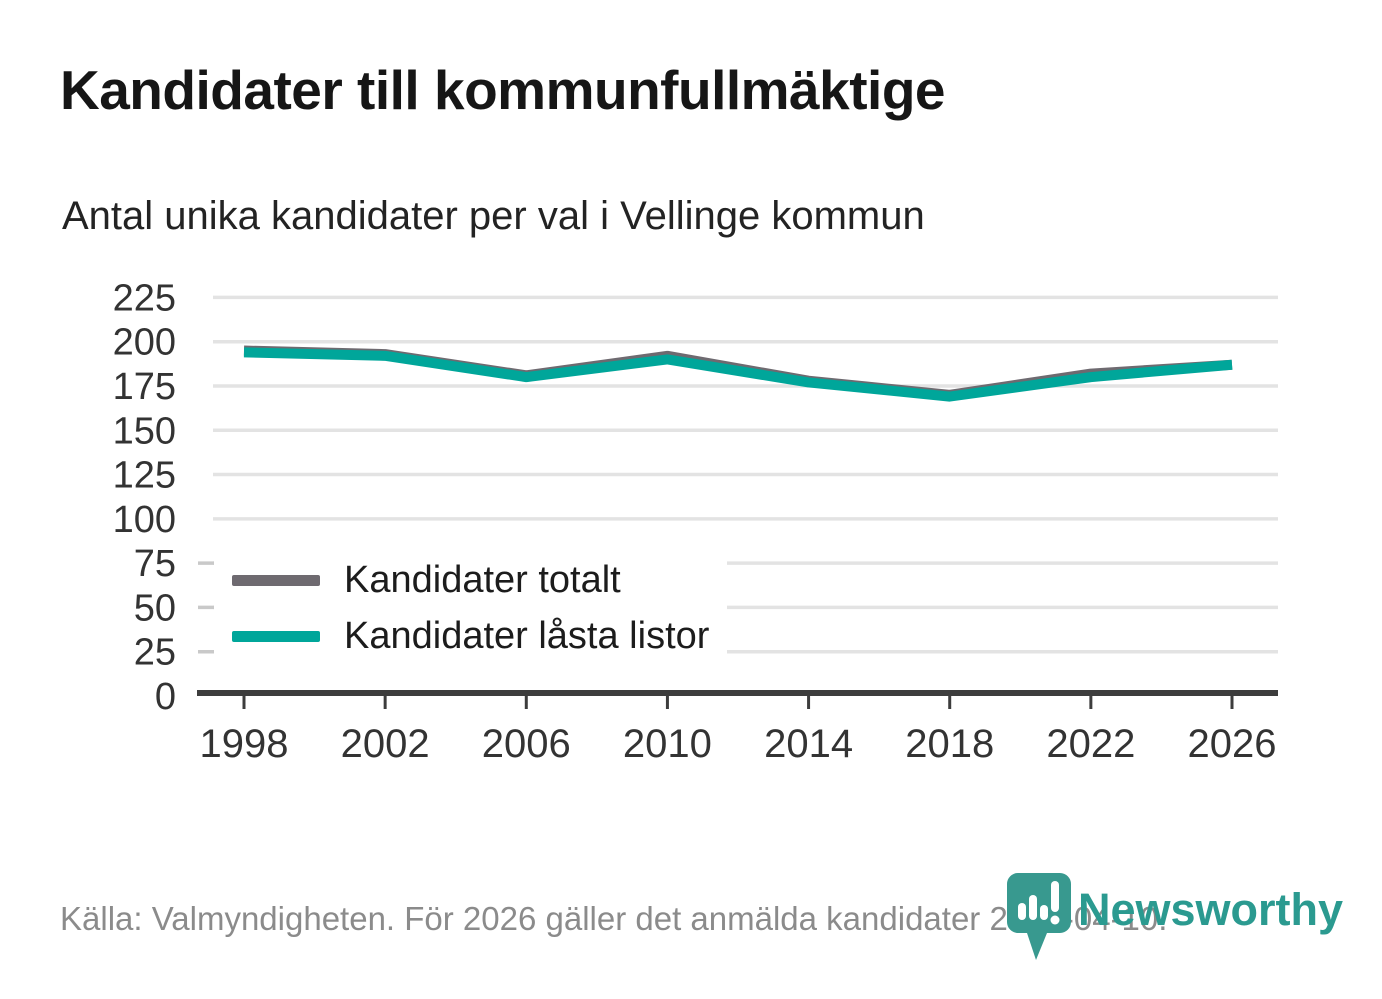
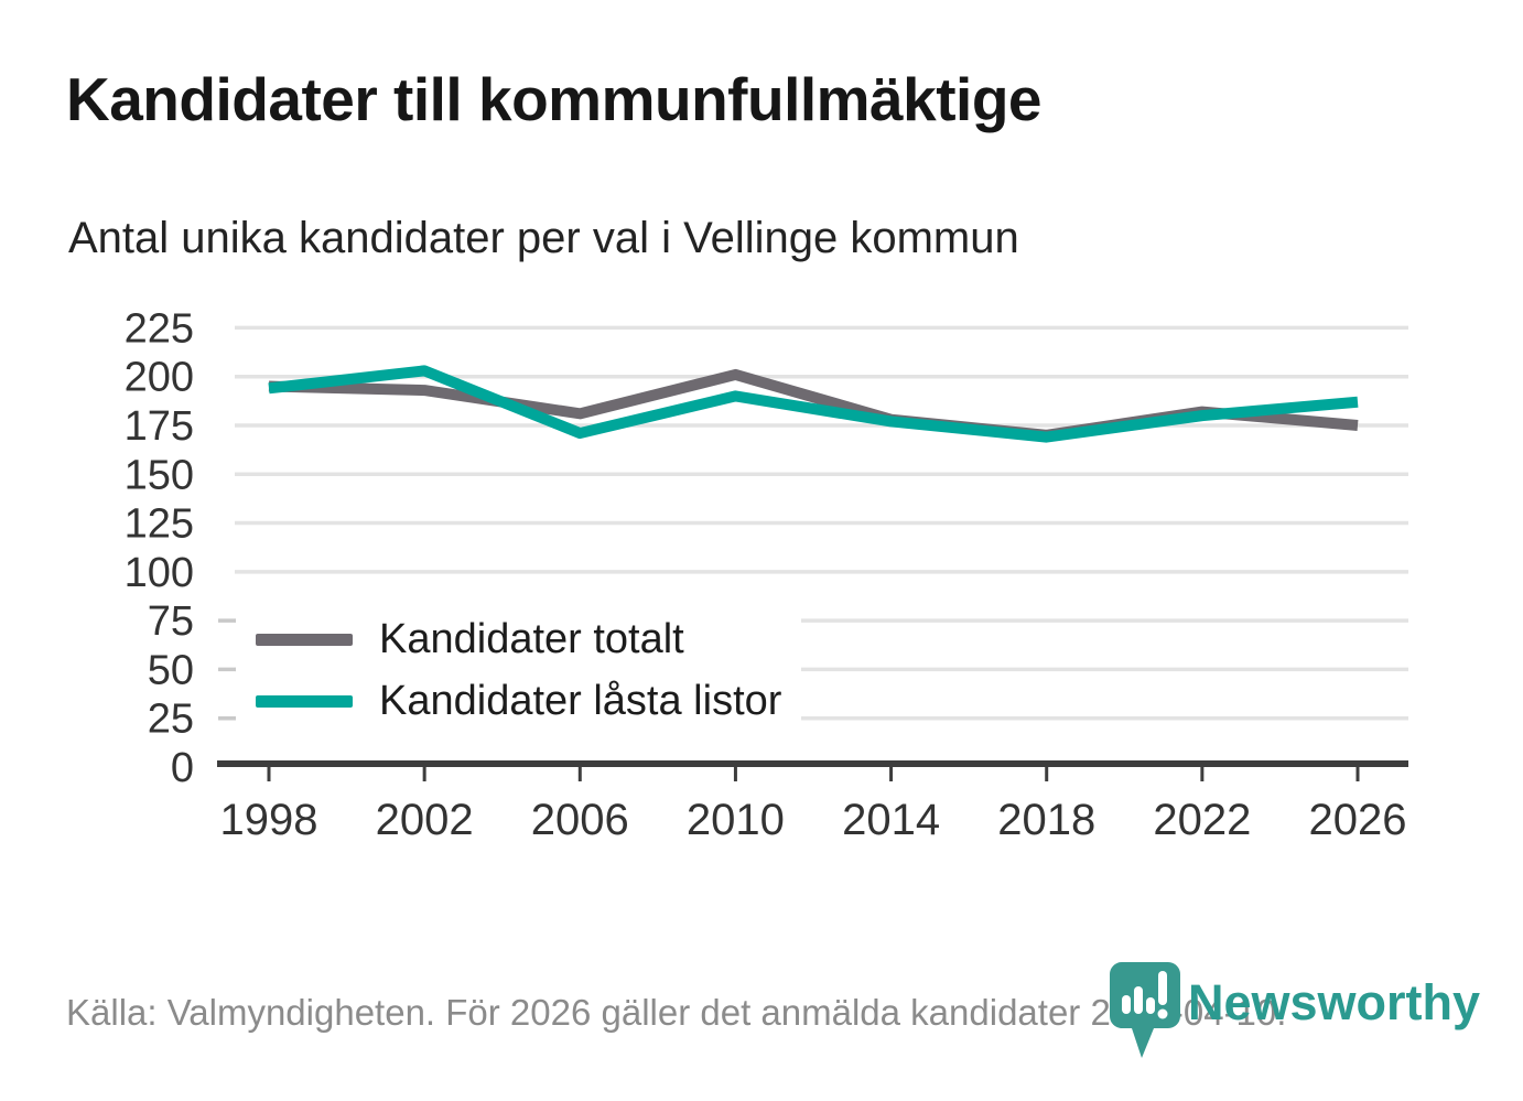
Kandidater låsta listor/2002: 192 -> 203
Kandidater låsta listor/2006: 180 -> 171
Kandidater totalt/2010: 192 -> 201
Kandidater totalt/2026: 187 -> 175
